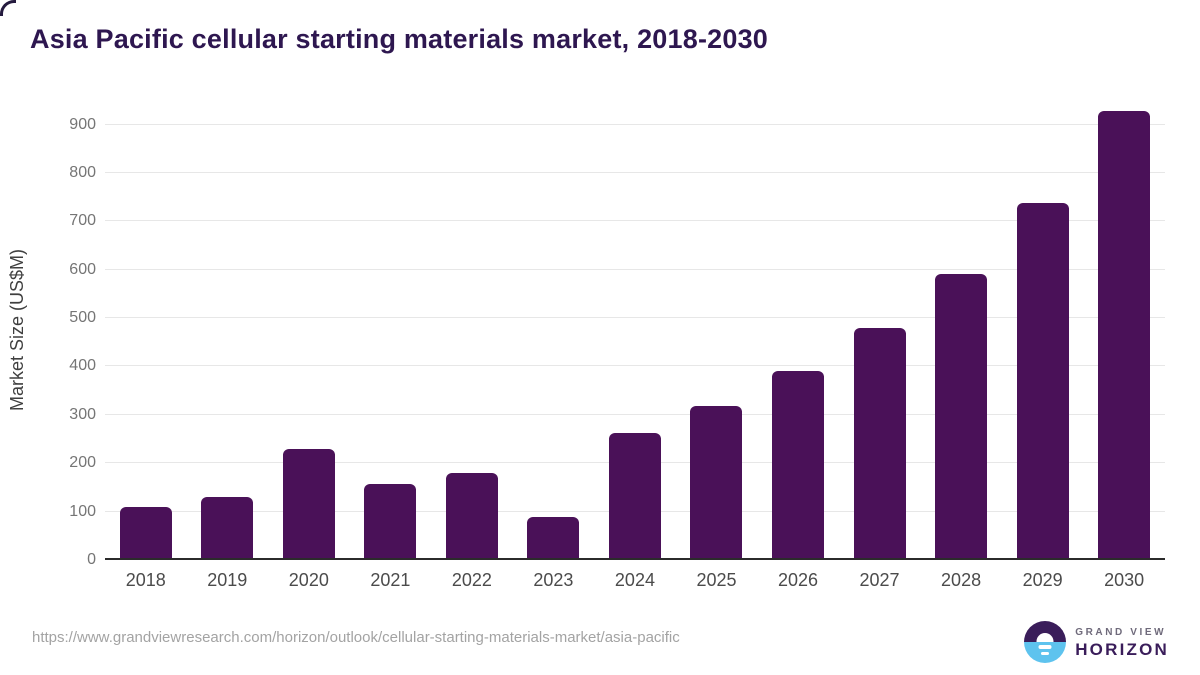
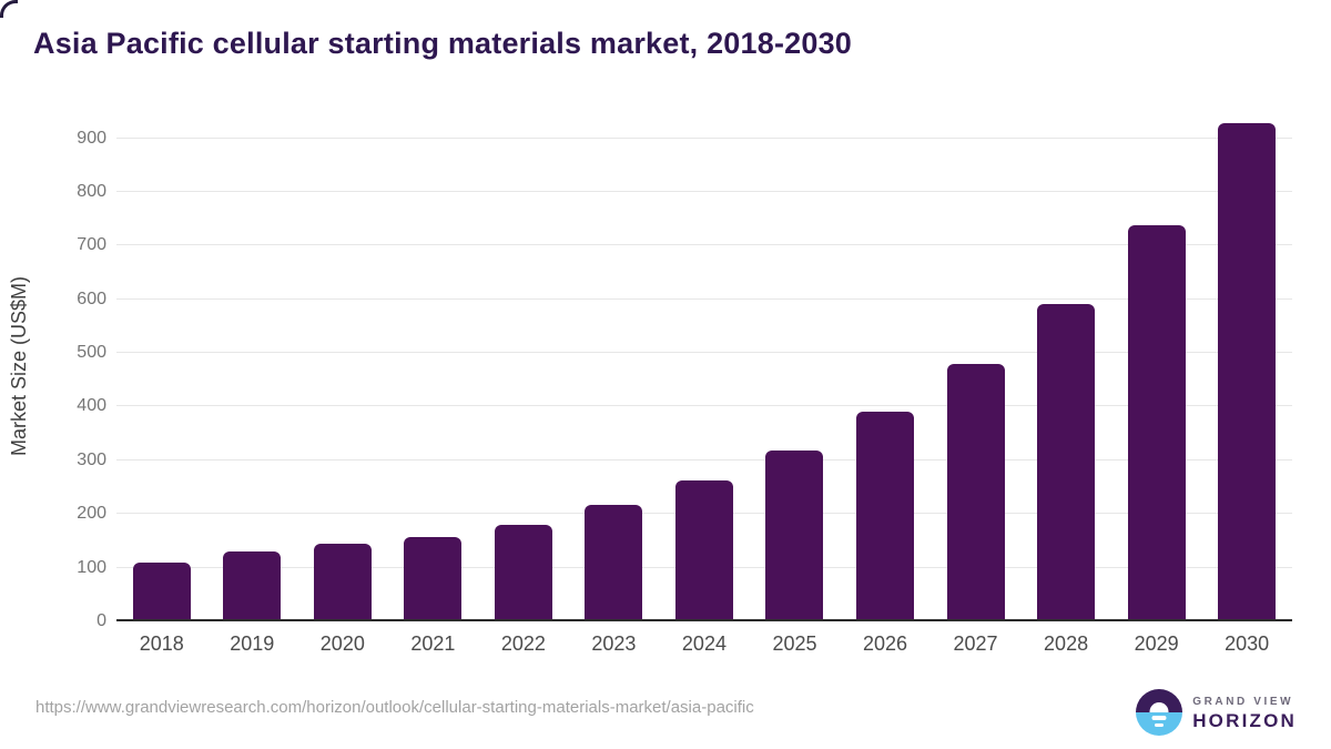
2020: 230 -> 140
2023: 90 -> 220
